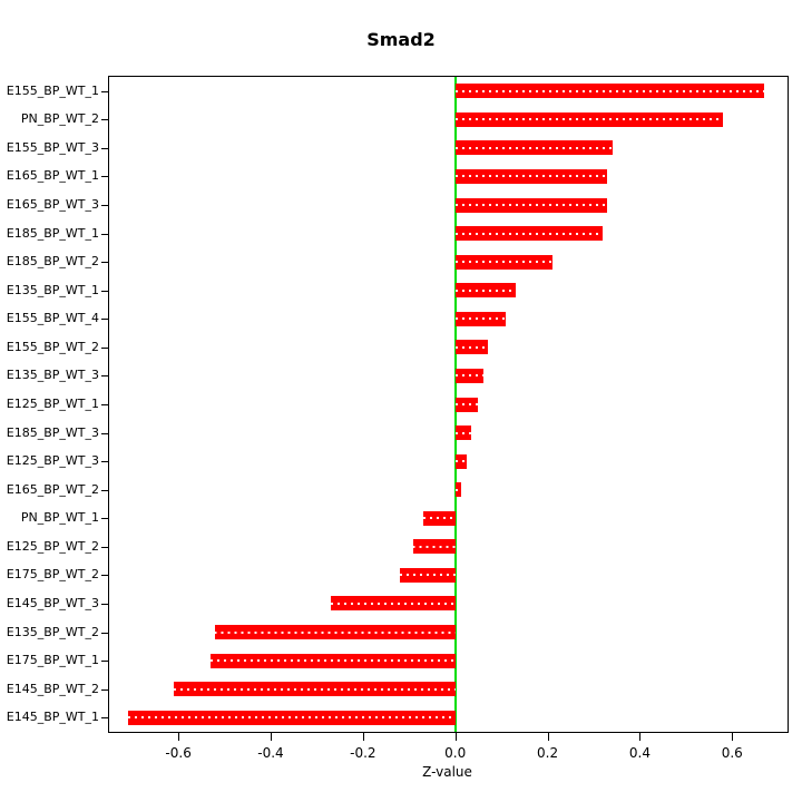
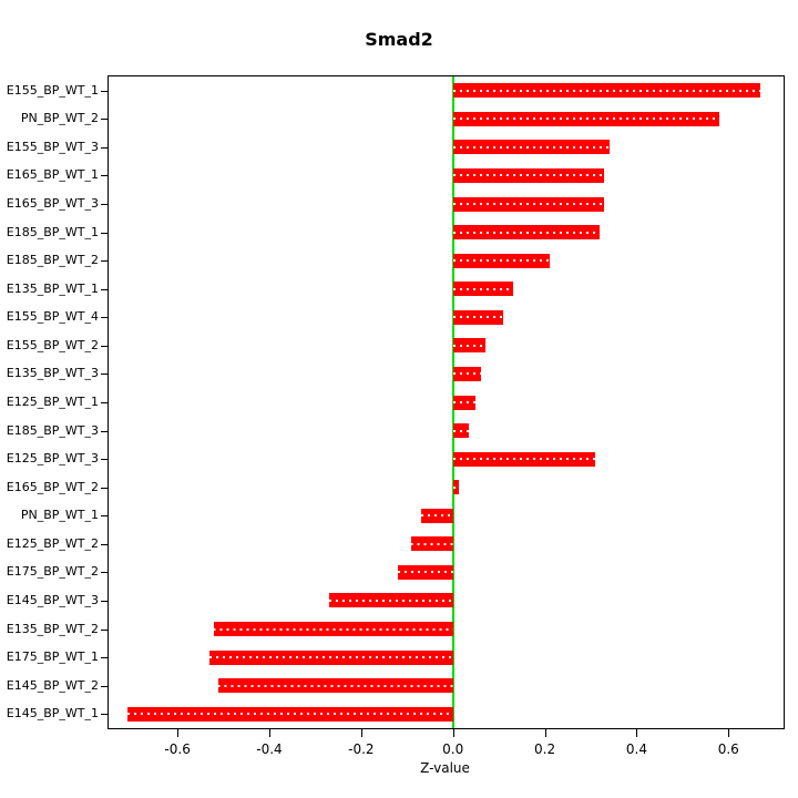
E125_BP_WT_3: 0.03 -> 0.31
E145_BP_WT_2: -0.61 -> -0.51
